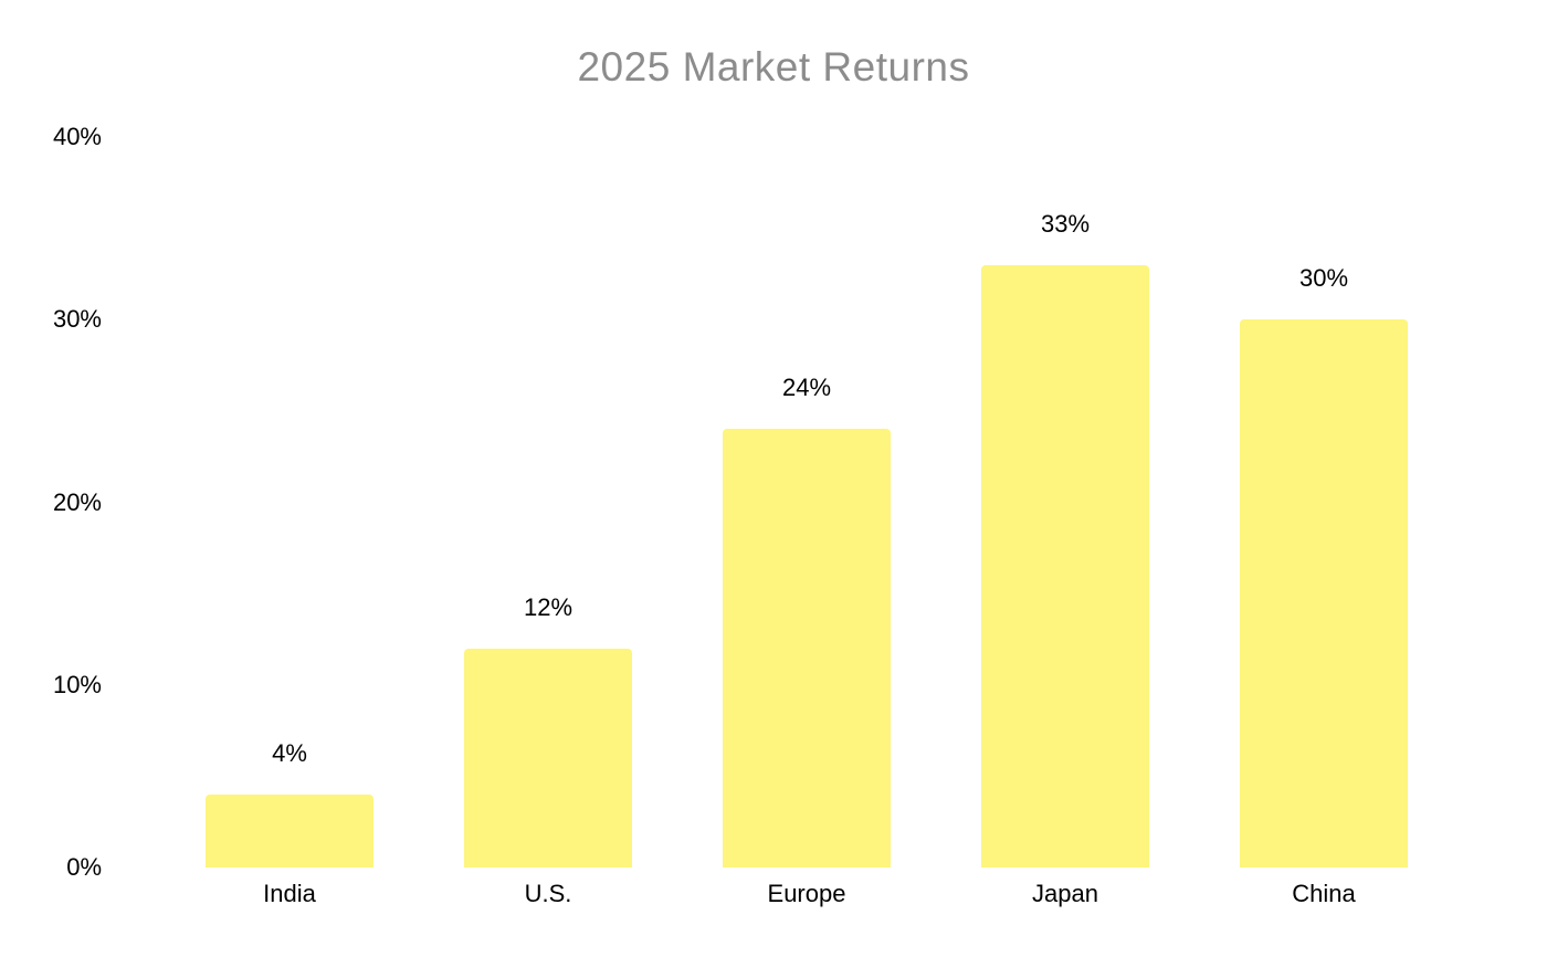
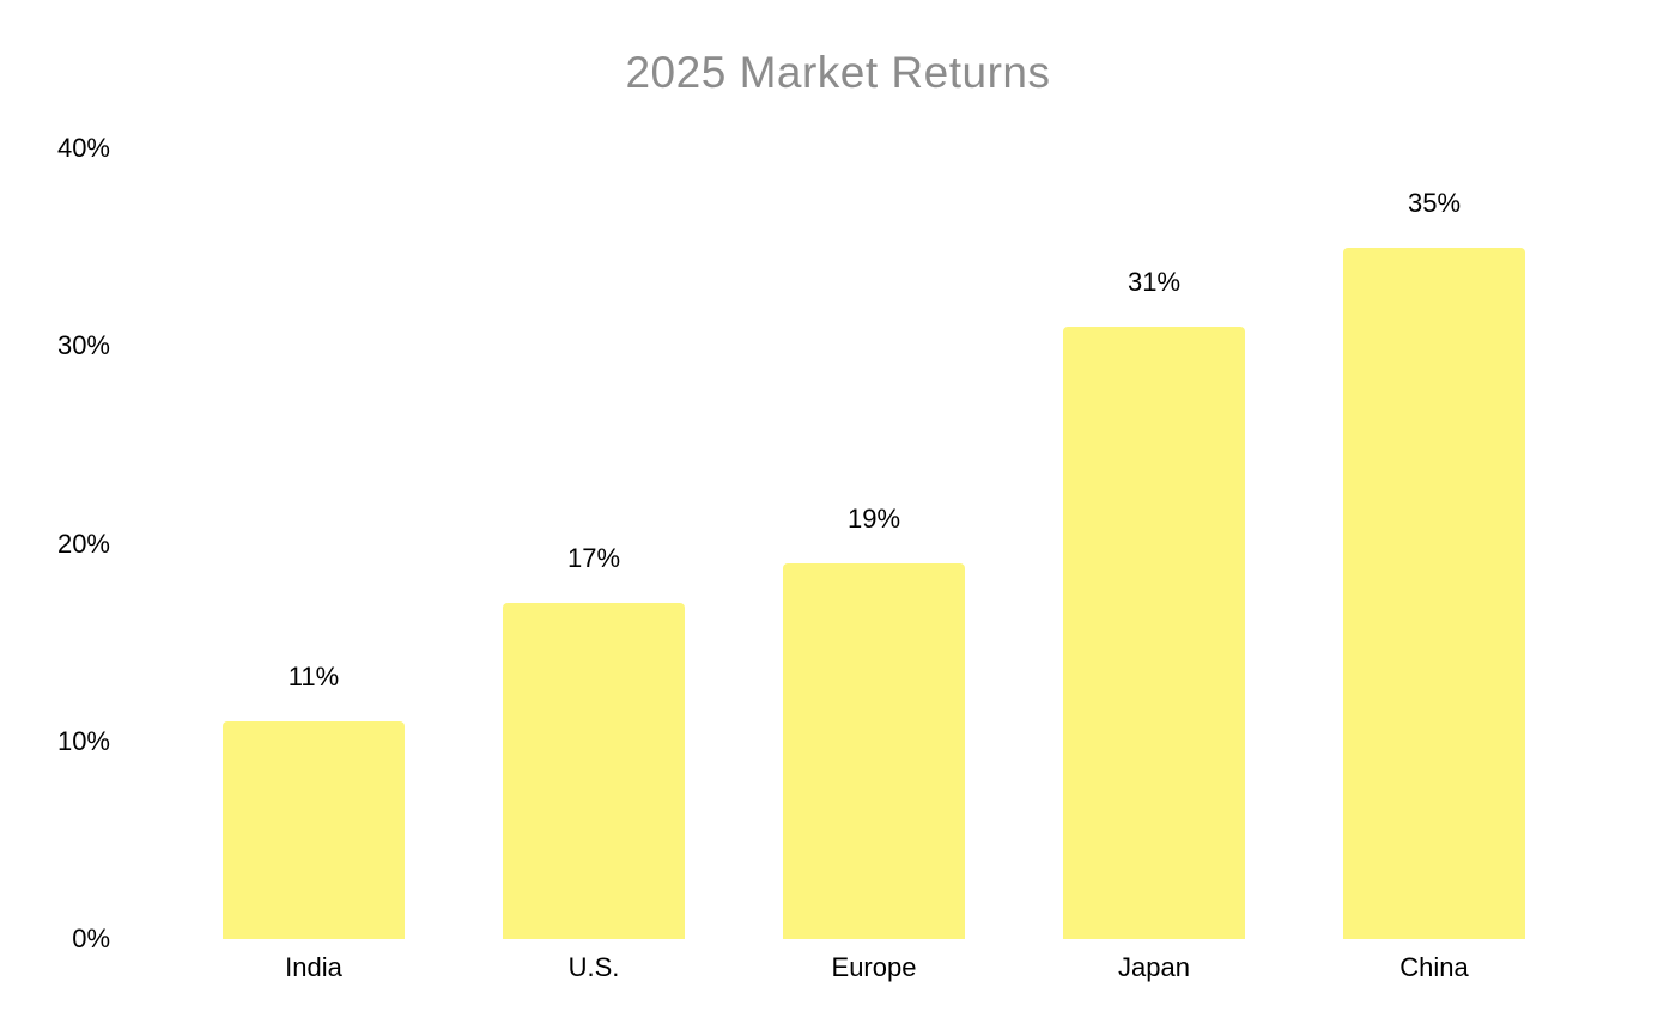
India: 4% -> 11%
U.S.: 12% -> 17%
Europe: 24% -> 19%
Japan: 33% -> 31%
China: 30% -> 35%
